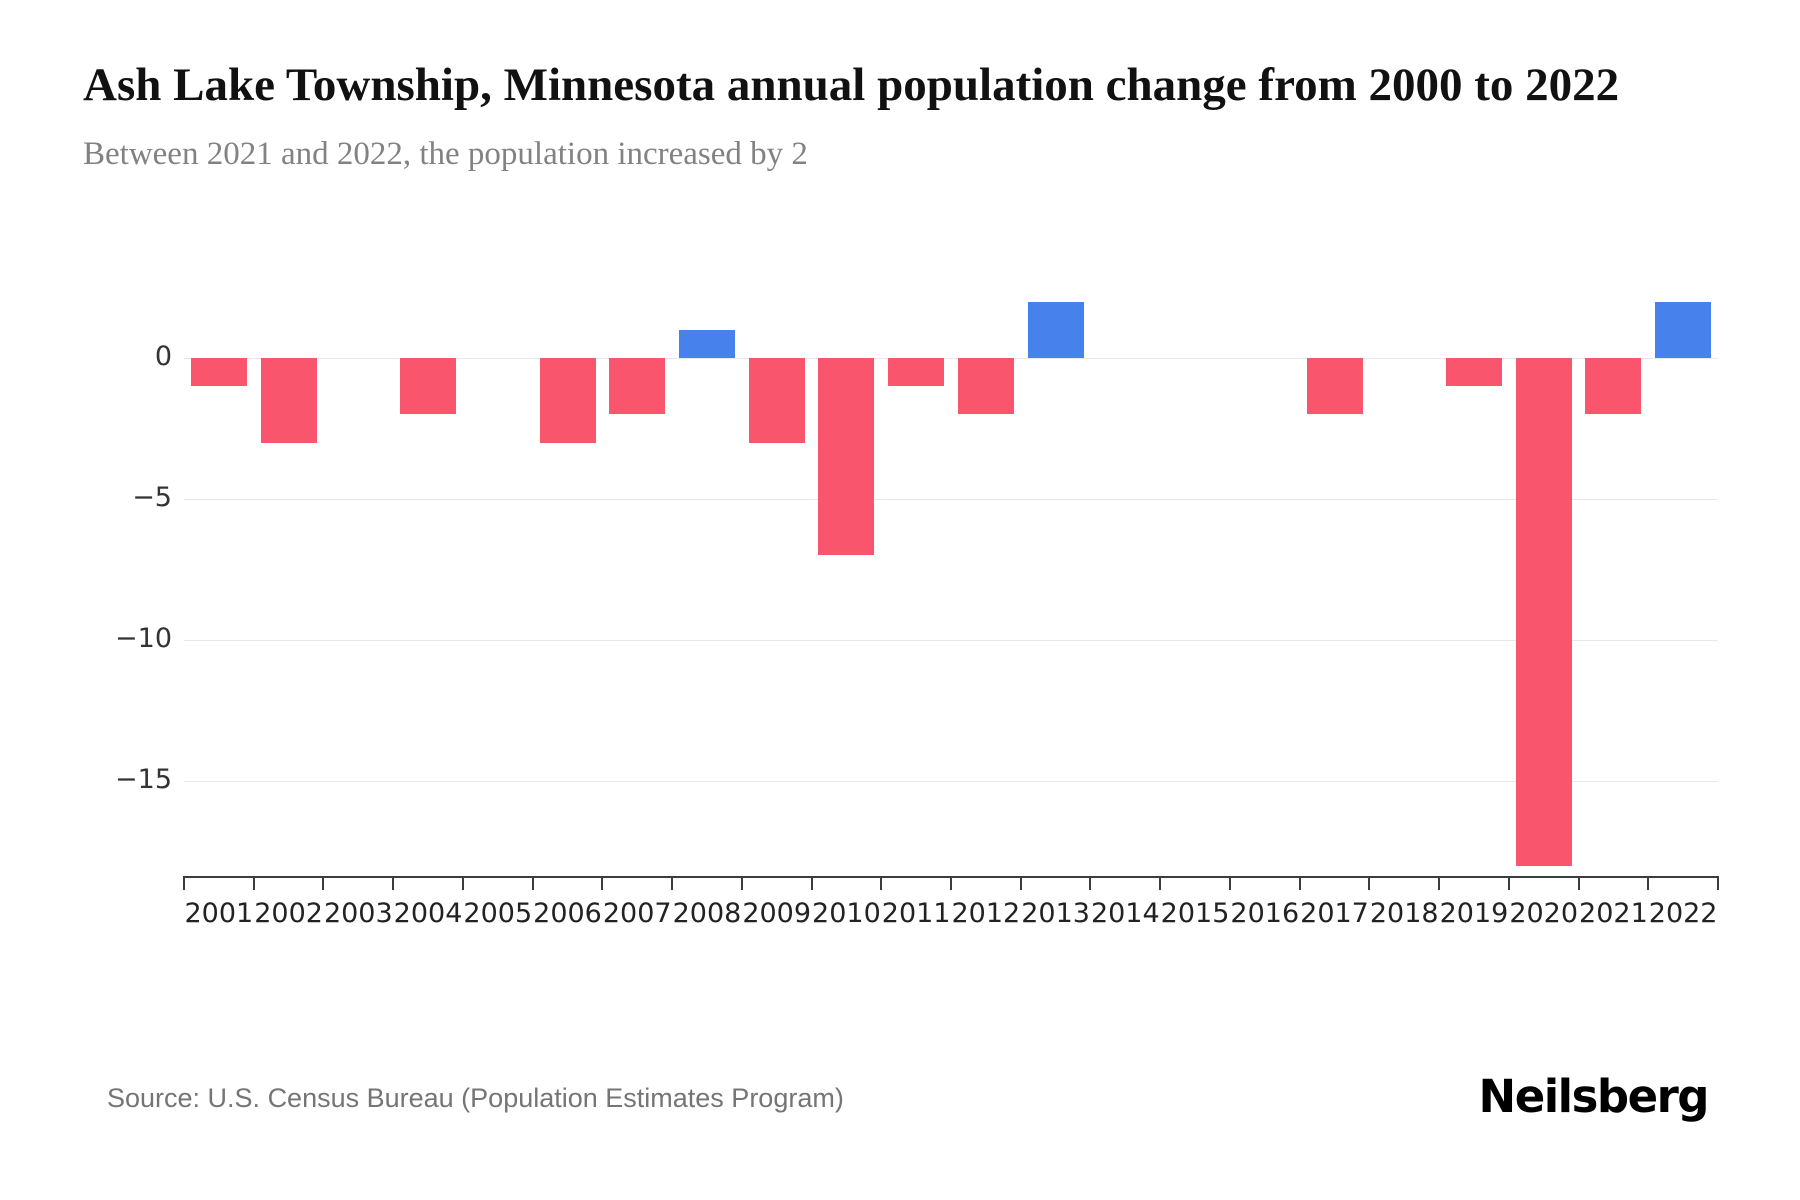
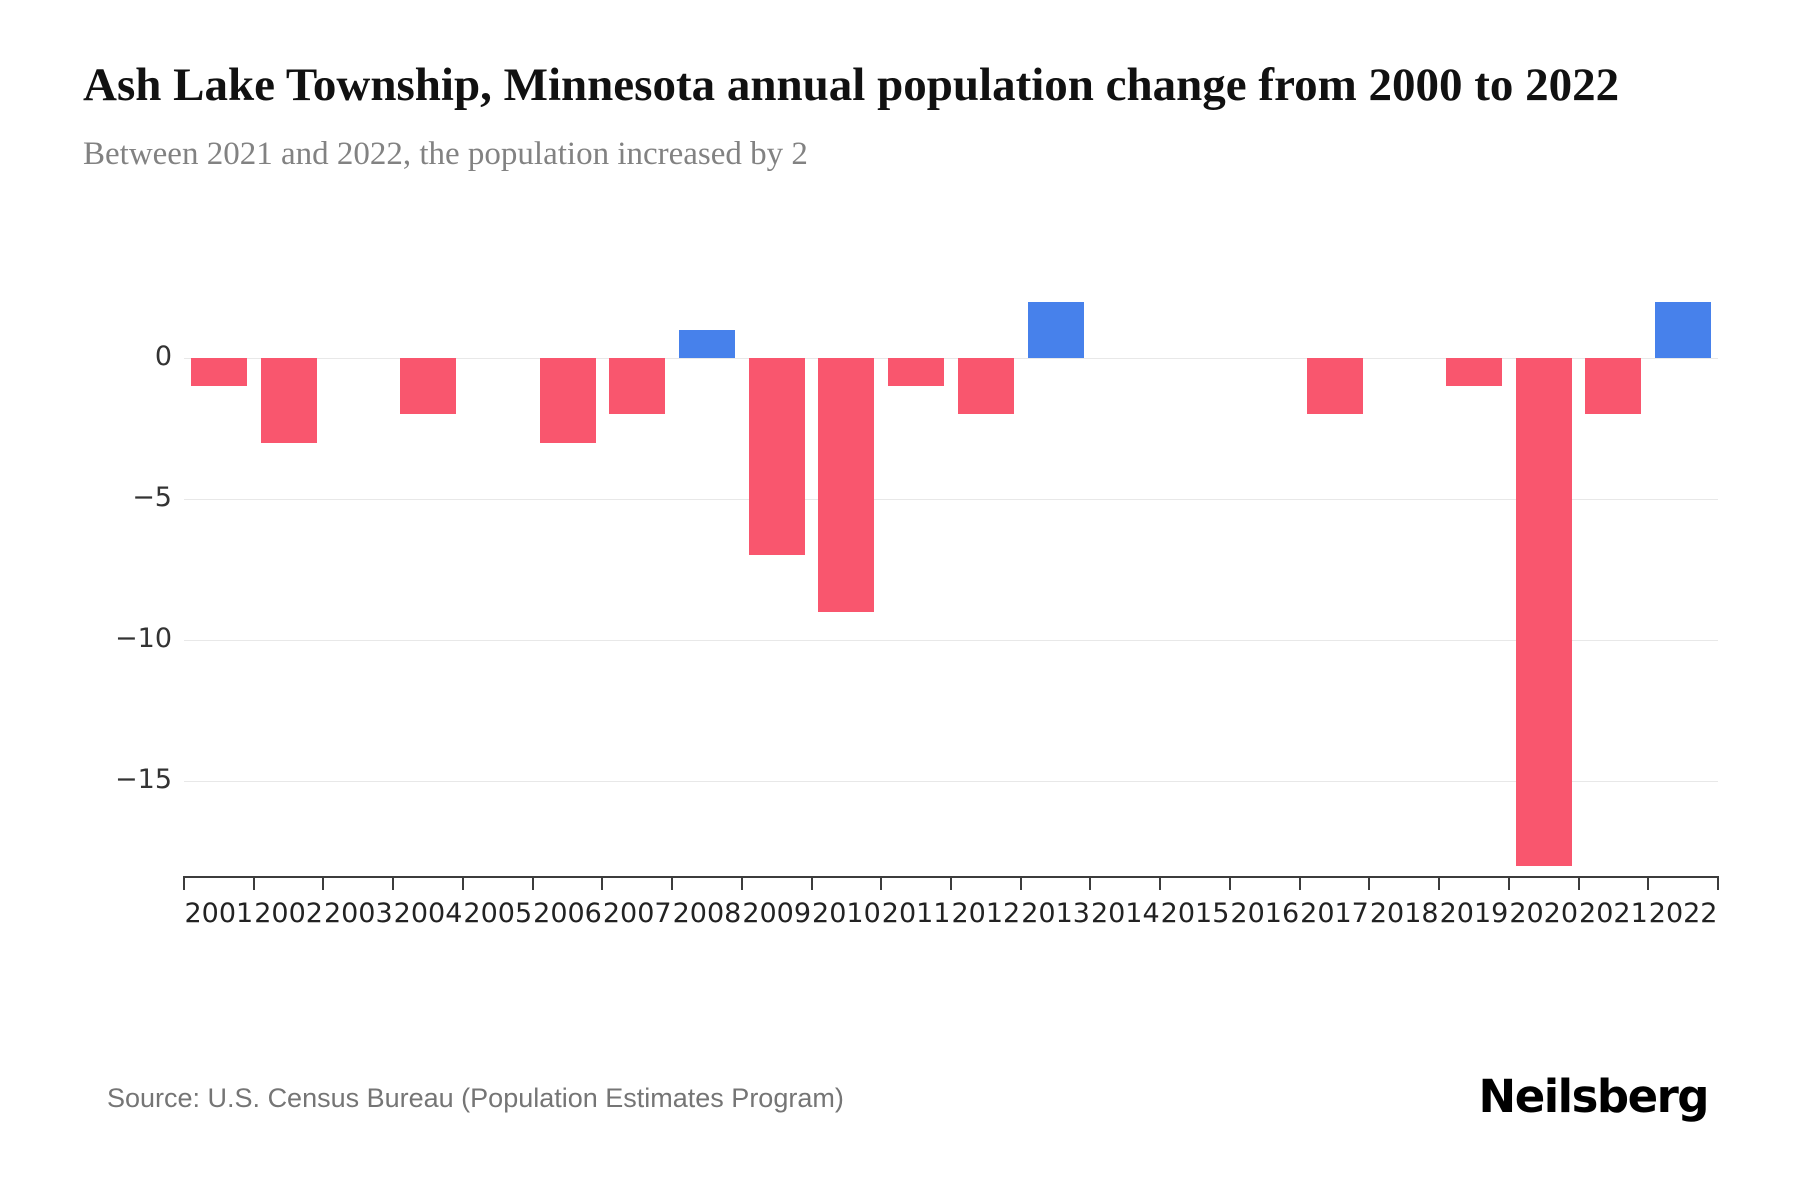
2009: -3 -> -7
2010: -7 -> -9
